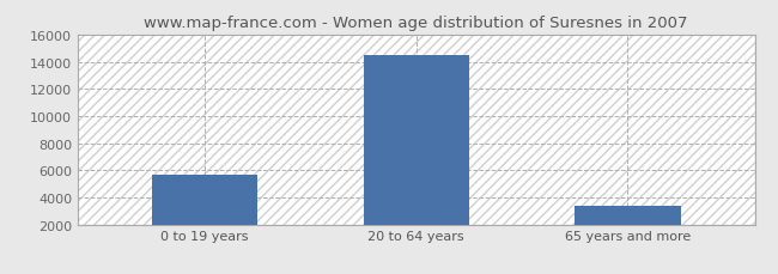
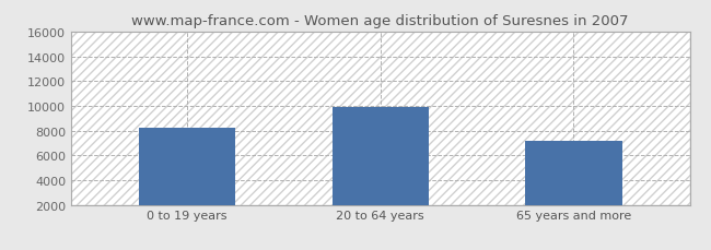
0 to 19 years: 5700 -> 8200
20 to 64 years: 14400 -> 9900
65 years and more: 3400 -> 7200
